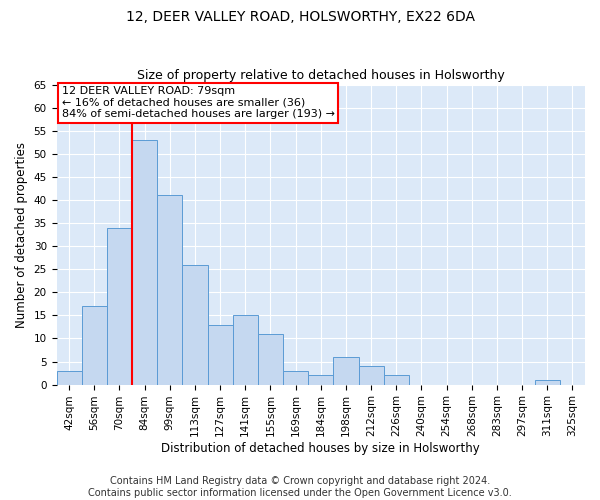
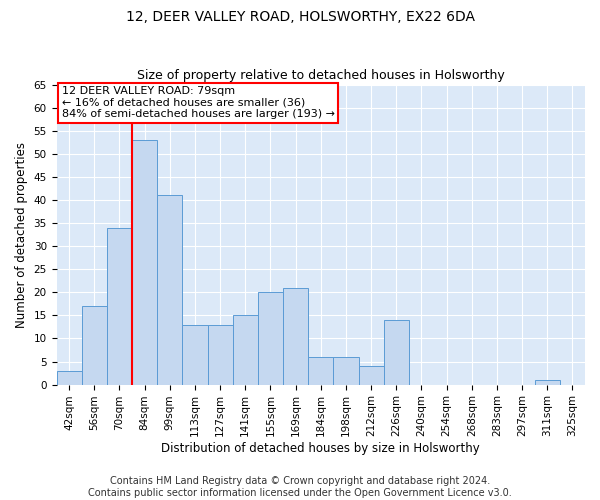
113sqm: 26 -> 13
155sqm: 11 -> 20
169sqm: 3 -> 21
184sqm: 2 -> 6
226sqm: 2 -> 14
